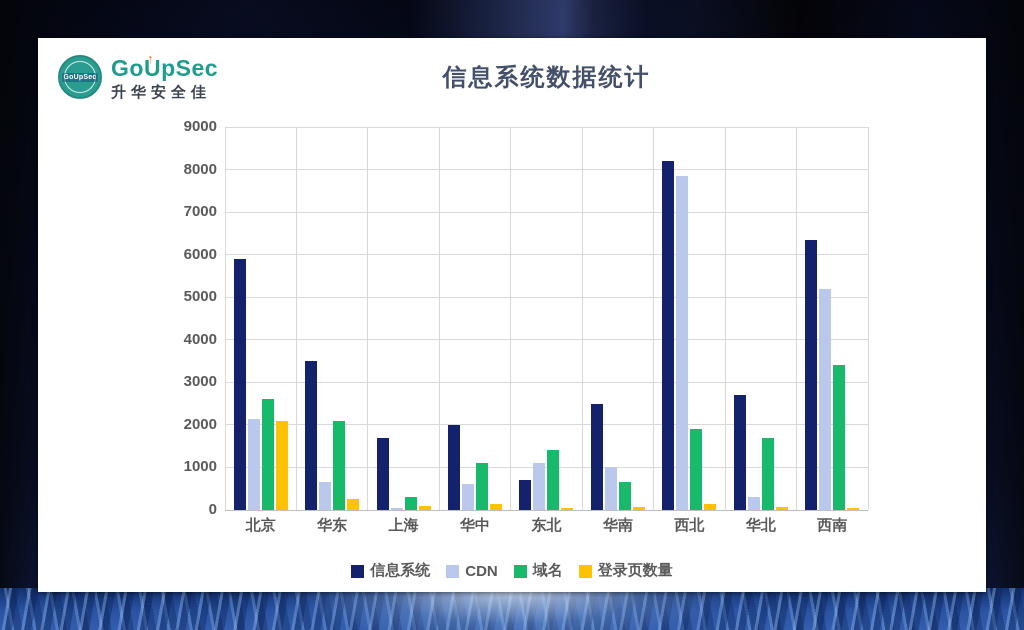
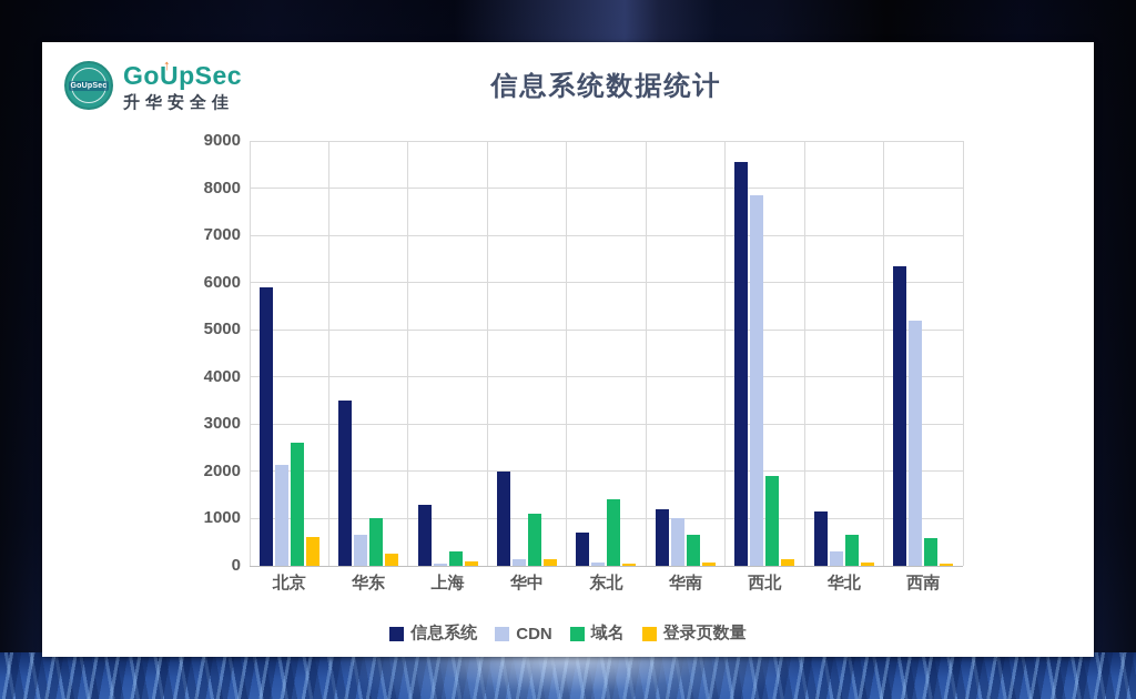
登录页数量/北京: 2100 -> 600
域名/华东: 2100 -> 1000
信息系统/上海: 1700 -> 1300
CDN/华中: 600 -> 200
CDN/东北: 1100 -> 100
信息系统/华南: 2500 -> 1200
信息系统/西北: 8200 -> 8600
信息系统/华北: 2700 -> 1200
域名/华北: 1700 -> 600
域名/西南: 3400 -> 600
